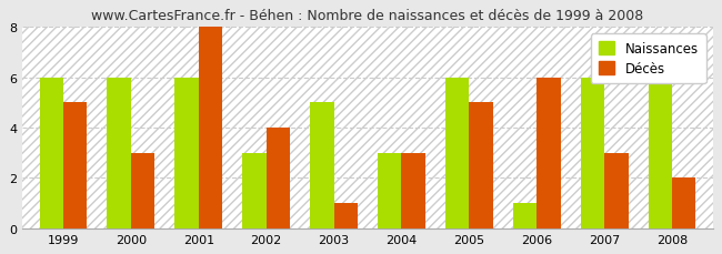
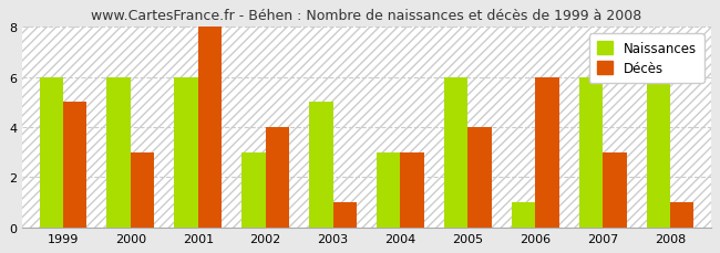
Décès/2005: 5 -> 4
Décès/2008: 2 -> 1
